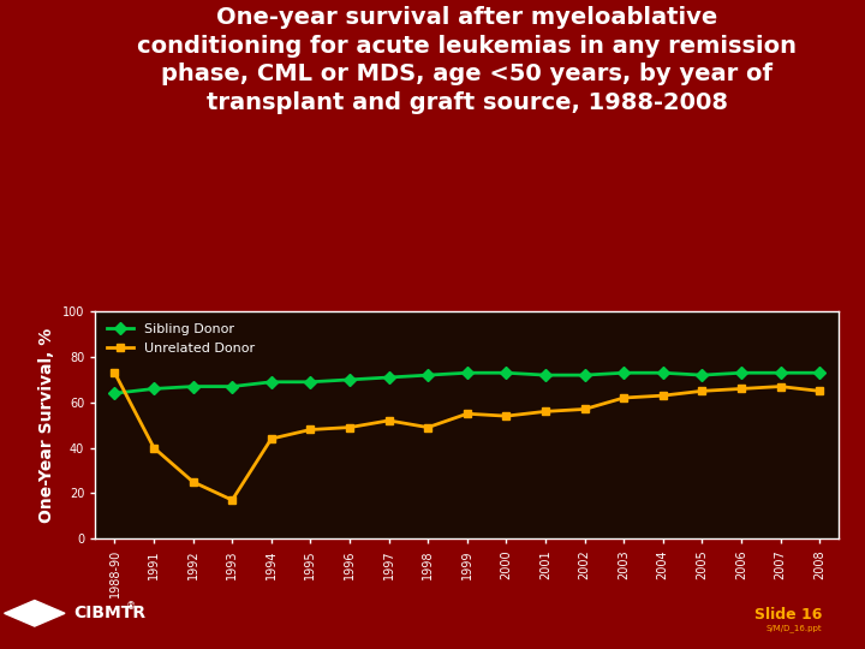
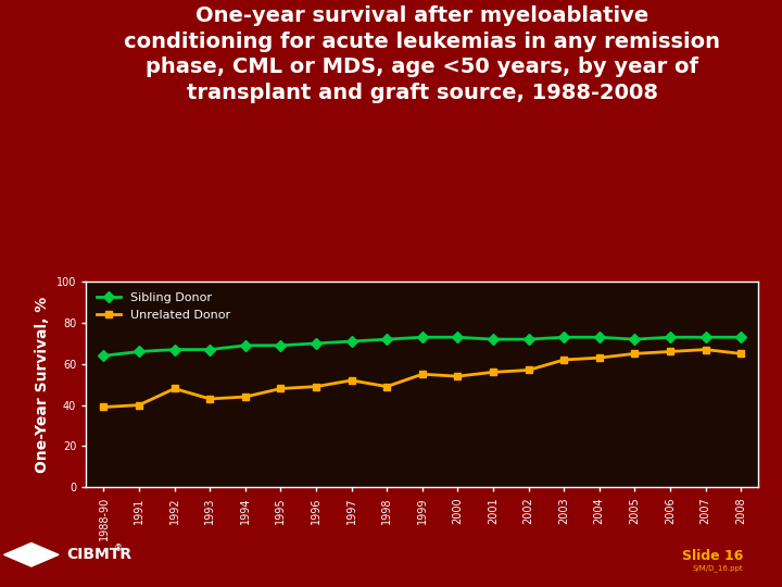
Unrelated Donor/1988-90: 73 -> 39
Unrelated Donor/1992: 25 -> 48
Unrelated Donor/1993: 17 -> 43
